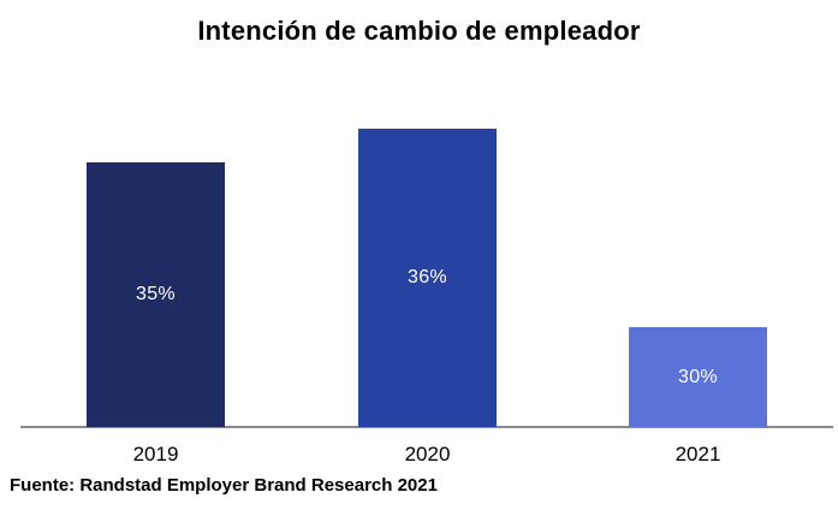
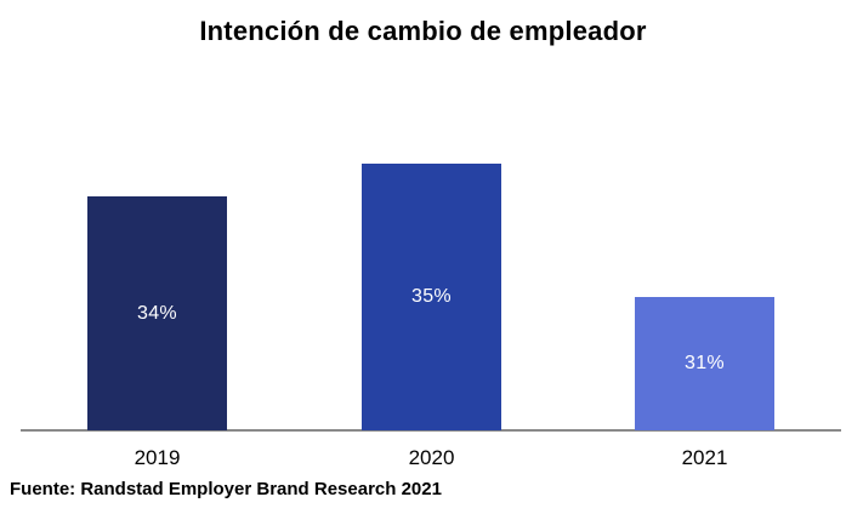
2019: 35% -> 34%
2020: 36% -> 35%
2021: 30% -> 31%
